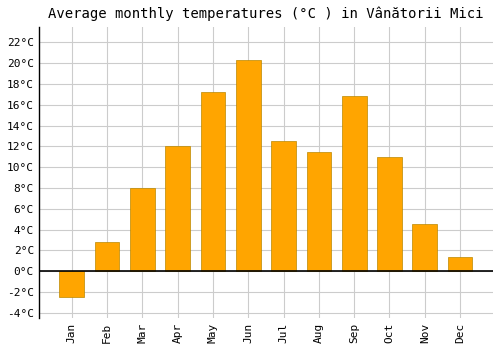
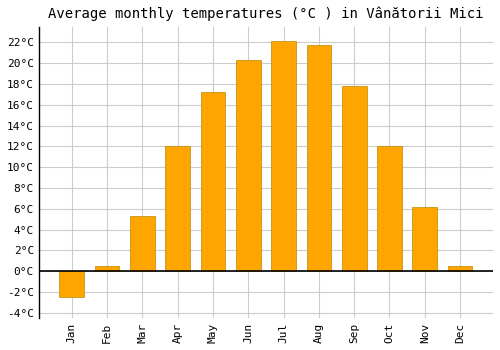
Feb: 2.8°C -> 0.5°C
Mar: 8.0°C -> 5.3°C
Jul: 12.5°C -> 22.1°C
Aug: 11.5°C -> 21.7°C
Sep: 16.8°C -> 17.8°C
Oct: 11.0°C -> 12.0°C
Nov: 4.5°C -> 6.2°C
Dec: 1.4°C -> 0.5°C
